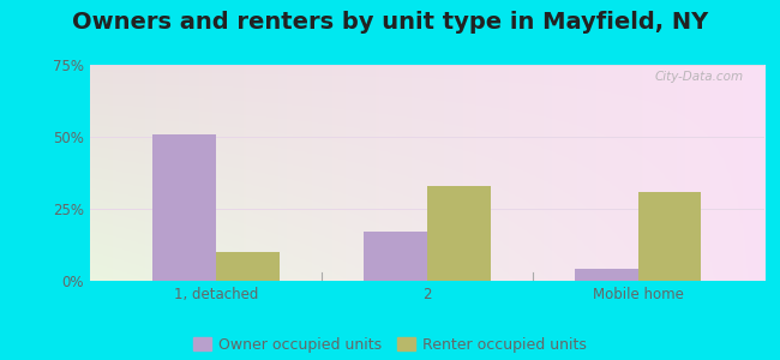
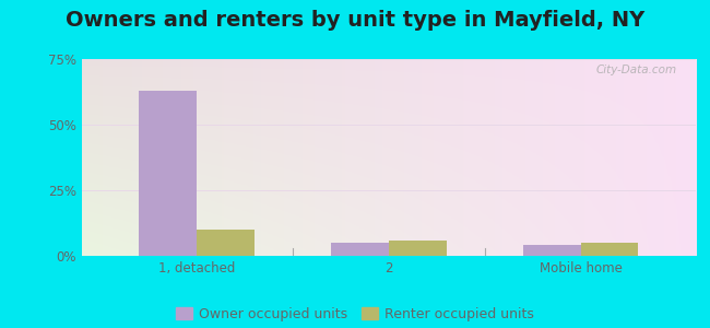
Owner occupied units/1, detached: 51% -> 63%
Owner occupied units/2: 17% -> 5%
Renter occupied units/2: 33% -> 6%
Renter occupied units/Mobile home: 31% -> 5%
